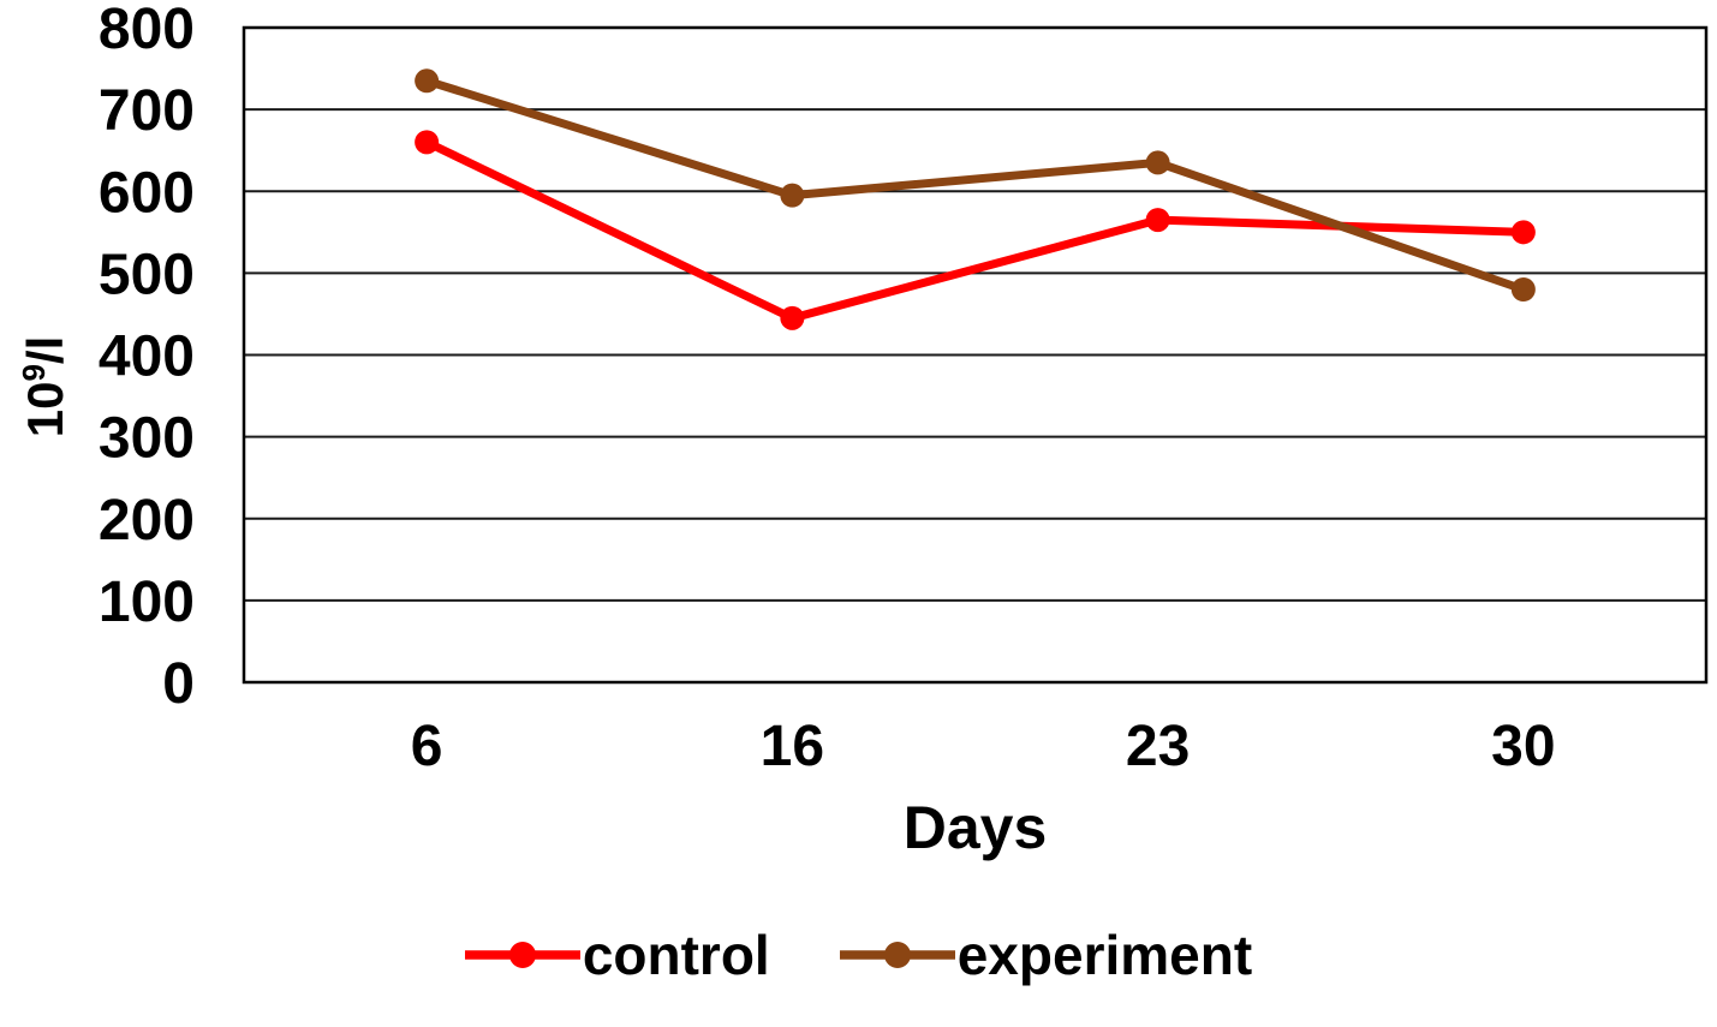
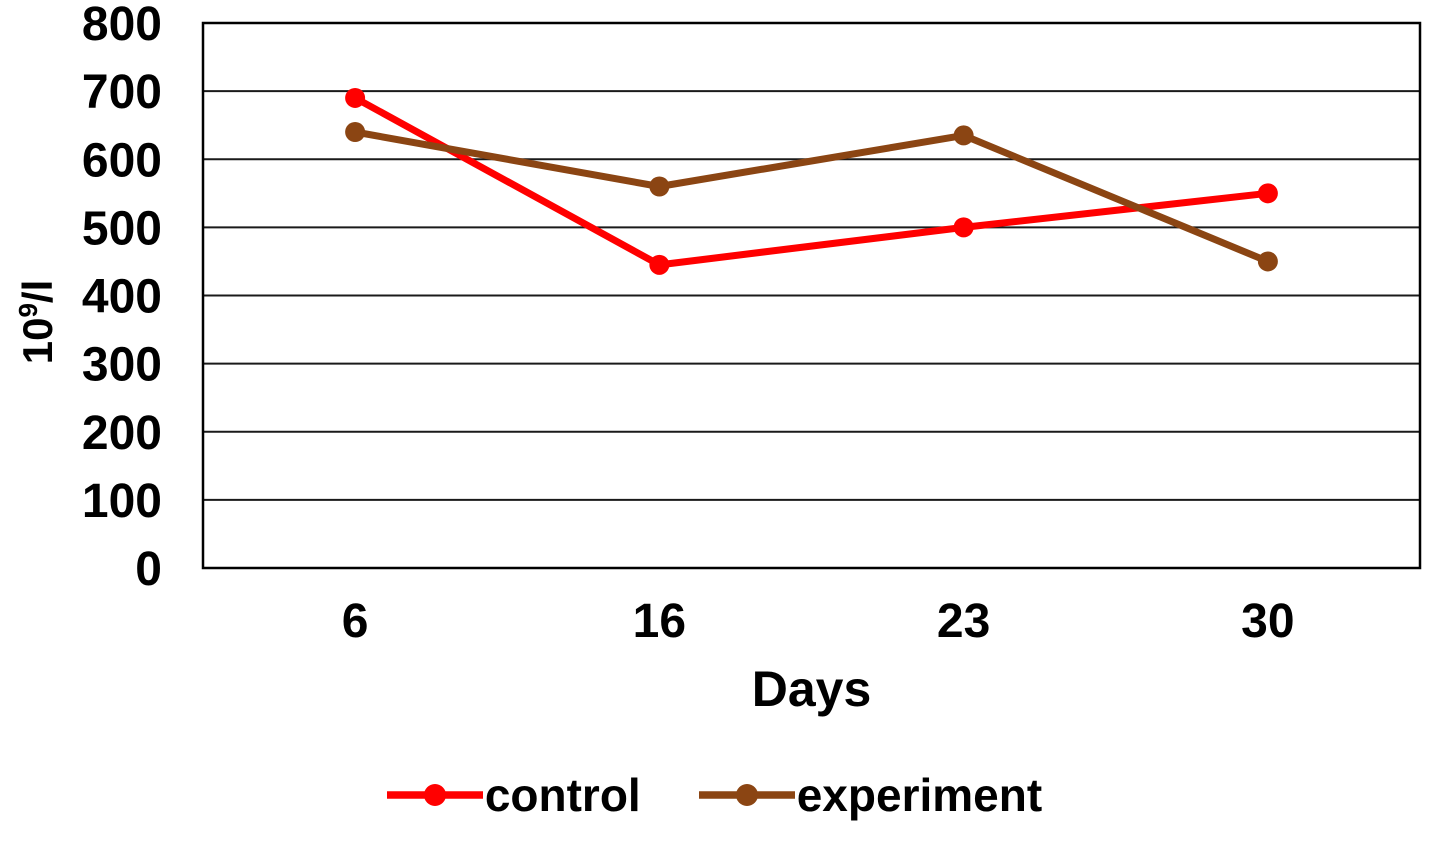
control/6: 660 -> 690
experiment/6: 740 -> 640
experiment/16: 600 -> 560
control/23: 560 -> 500
experiment/30: 480 -> 450
